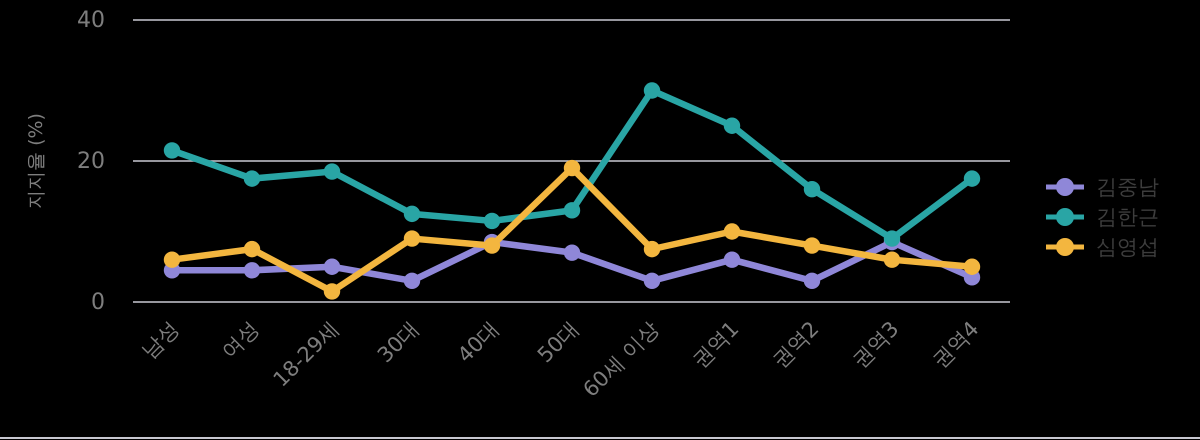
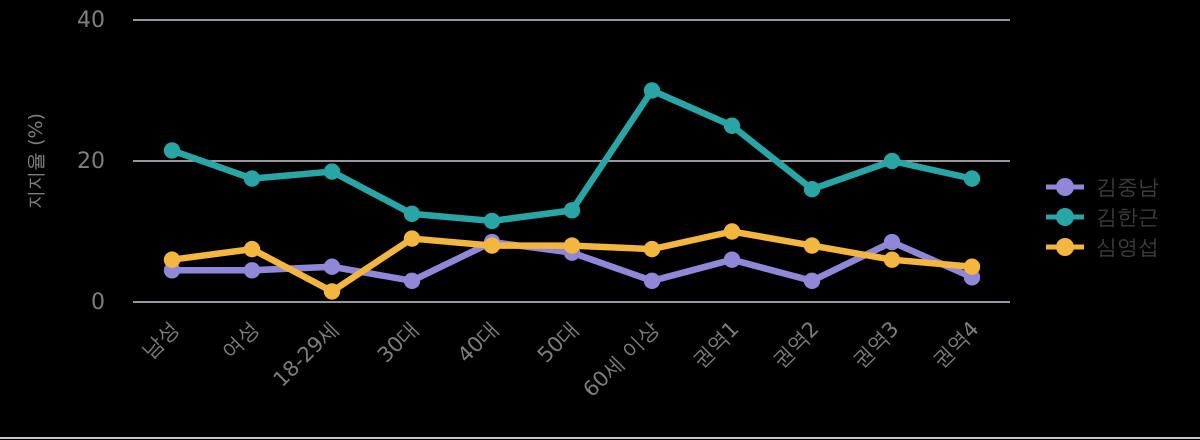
심영섭/50대: 19 -> 8
김한근/권역3: 9 -> 20
